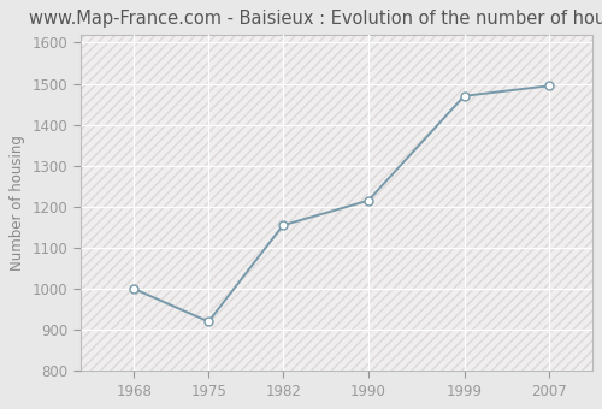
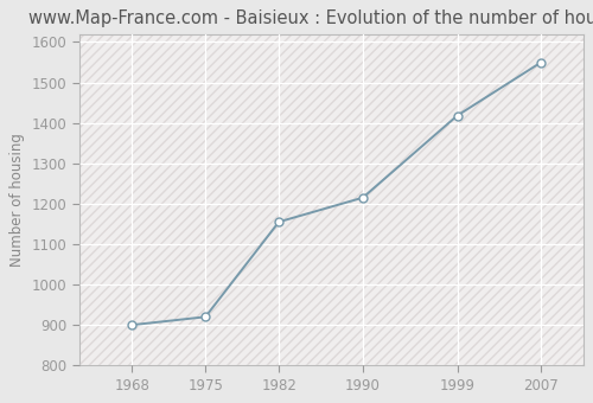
1968: 1000 -> 900
1999: 1470 -> 1418
2007: 1495 -> 1550
